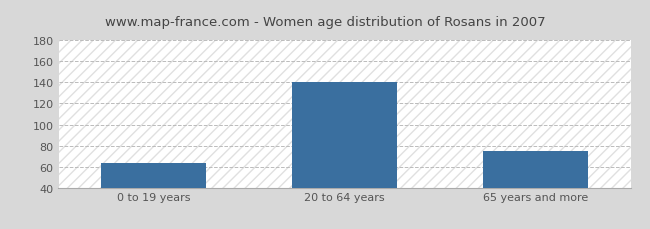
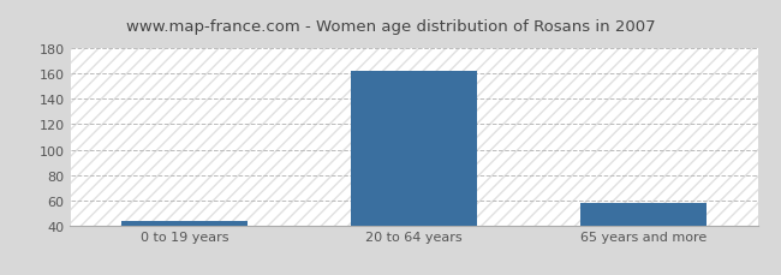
0 to 19 years: 63 -> 43
20 to 64 years: 140 -> 162
65 years and more: 75 -> 58
